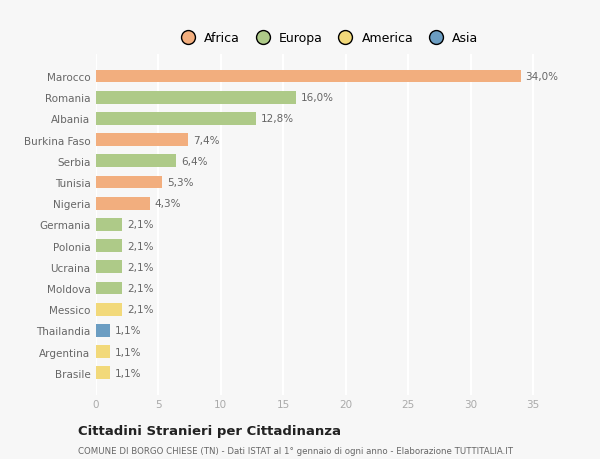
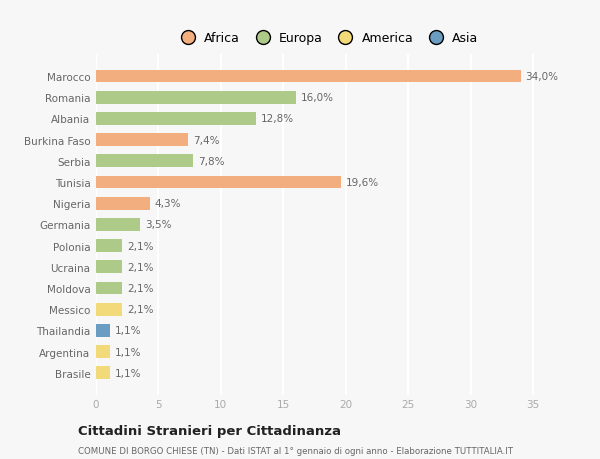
Serbia: 6,4% -> 7,8%
Tunisia: 5,3% -> 19,6%
Germania: 2,1% -> 3,5%
